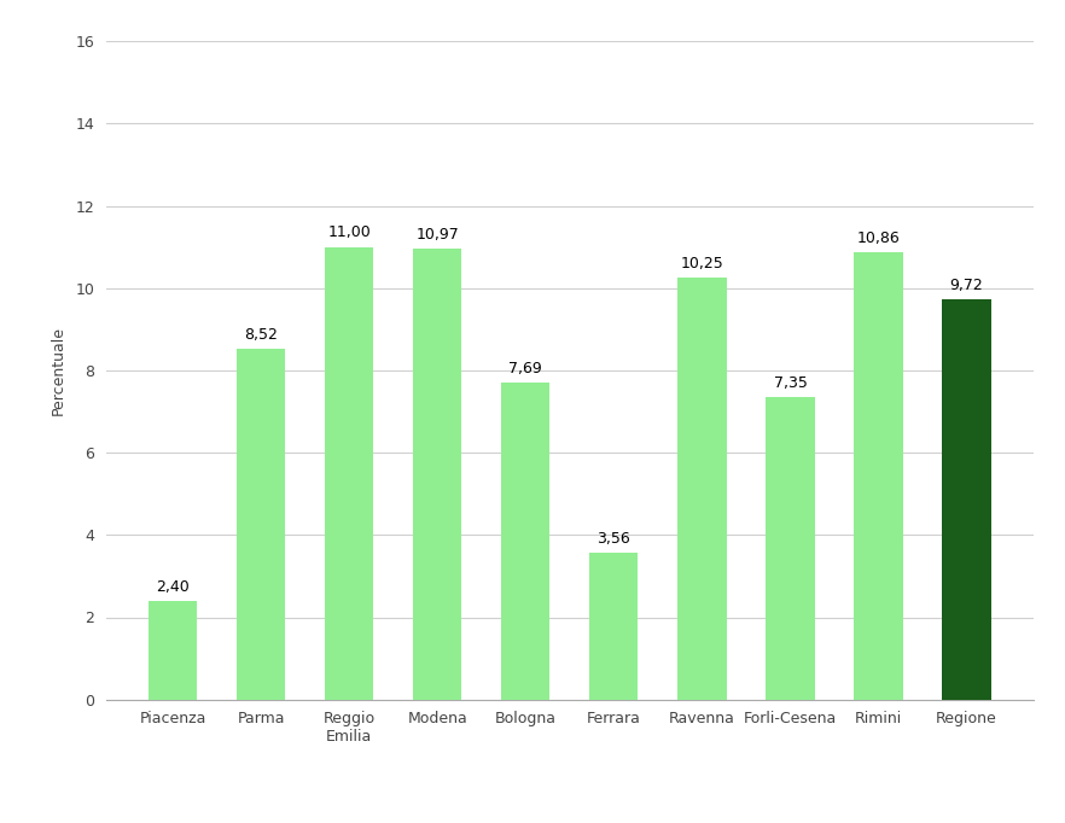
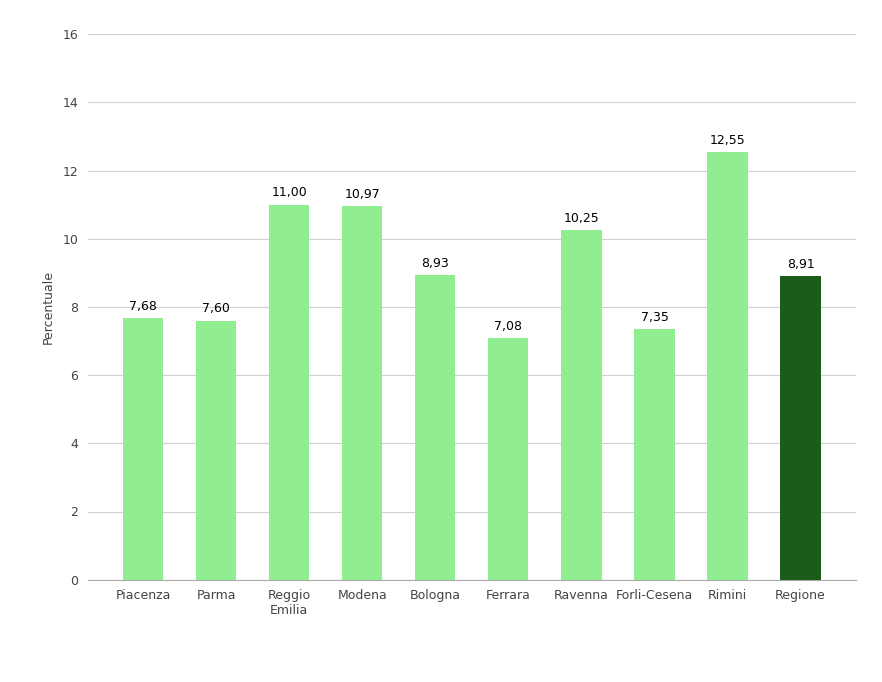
Piacenza: 2,40 -> 7,68
Parma: 8,52 -> 7,60
Bologna: 7,69 -> 8,93
Ferrara: 3,56 -> 7,08
Rimini: 10,86 -> 12,55
Regione: 9,72 -> 8,91
